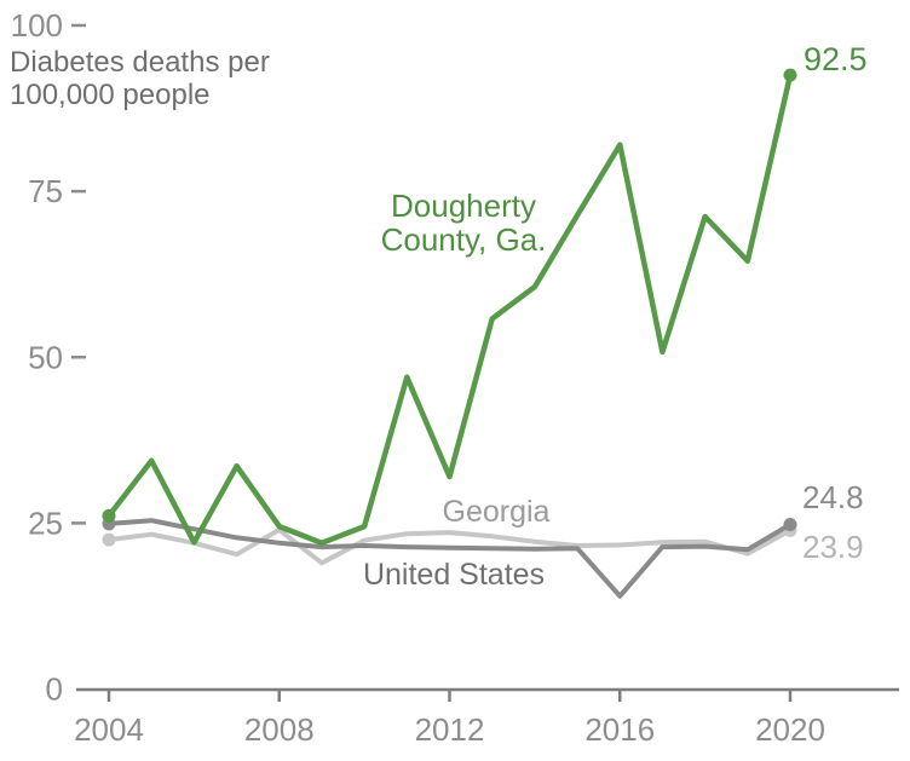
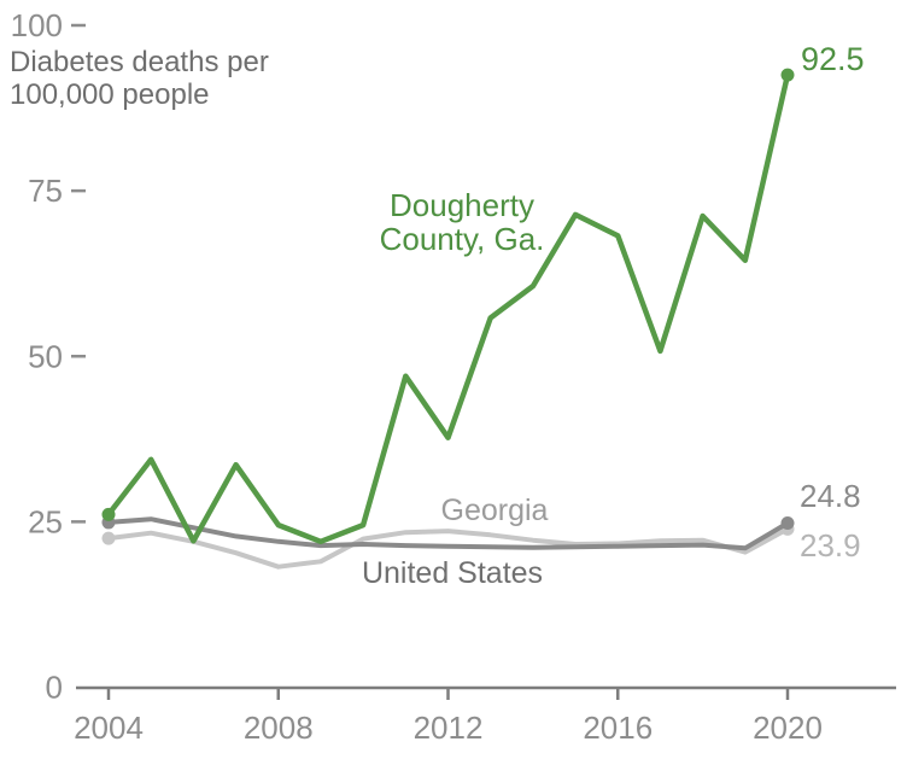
Georgia/2008: 24 -> 18
Dougherty County, Ga./2012: 32 -> 38
Dougherty County, Ga./2016: 82 -> 68
United States/2016: 14 -> 21
